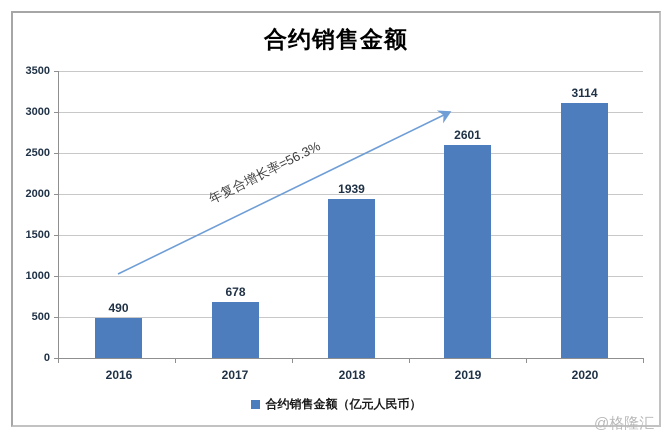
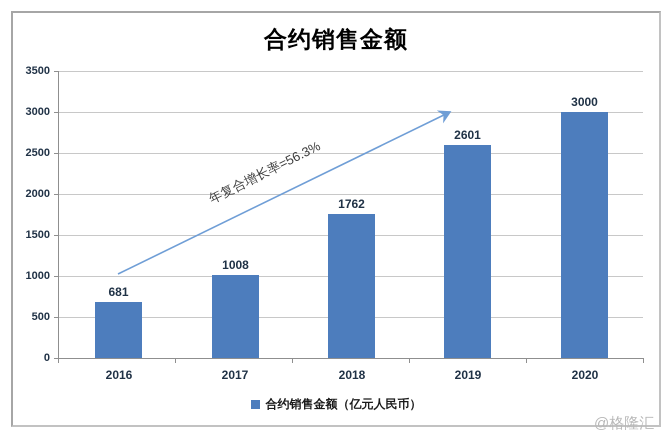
2016: 490 -> 681
2017: 678 -> 1008
2018: 1939 -> 1762
2020: 3114 -> 3000
